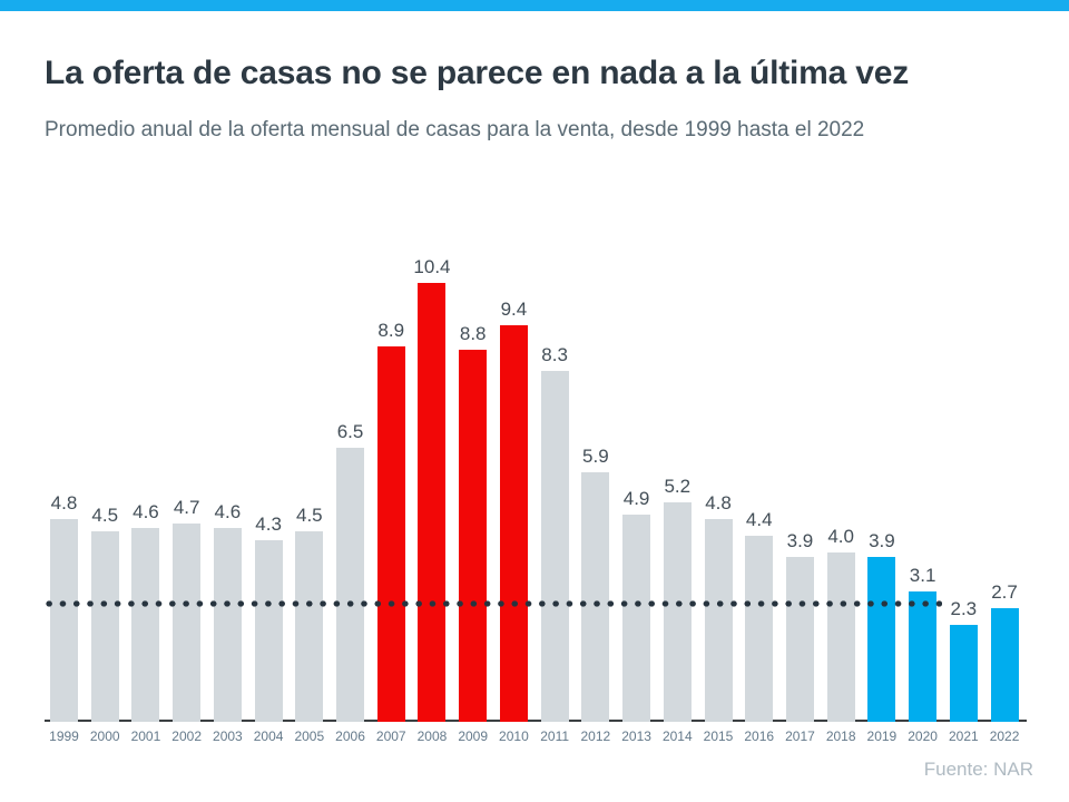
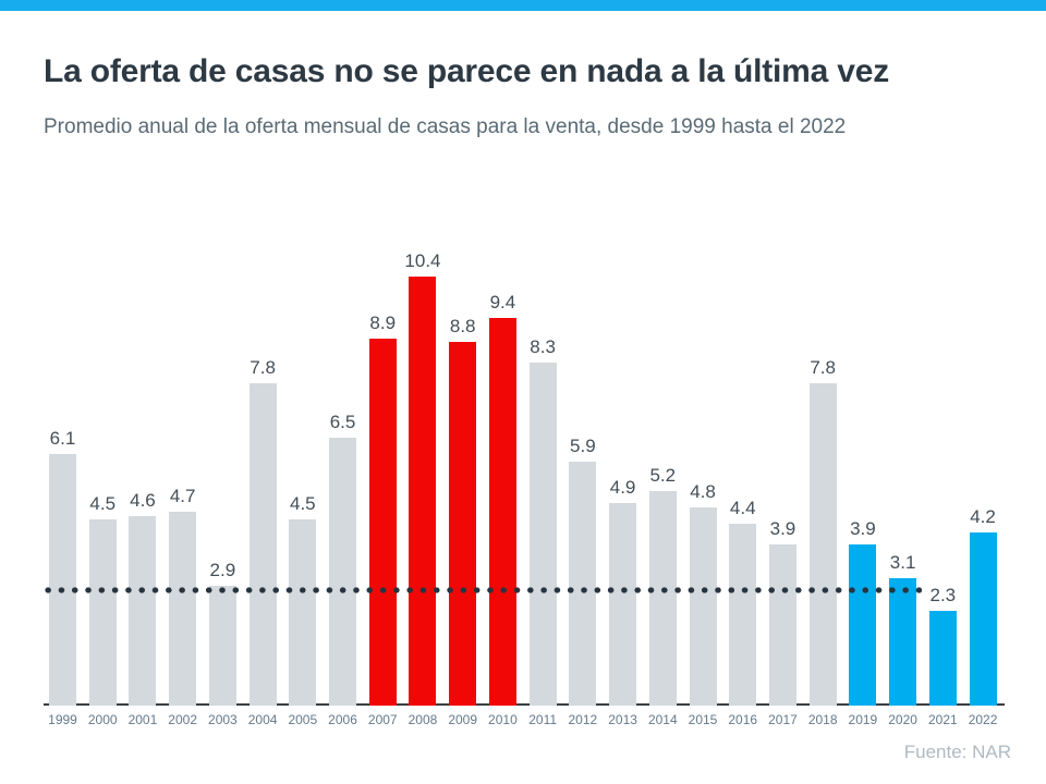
1999: 4.8 -> 6.1
2003: 4.6 -> 2.9
2004: 4.3 -> 7.8
2018: 4.0 -> 7.8
2022: 2.7 -> 4.2
